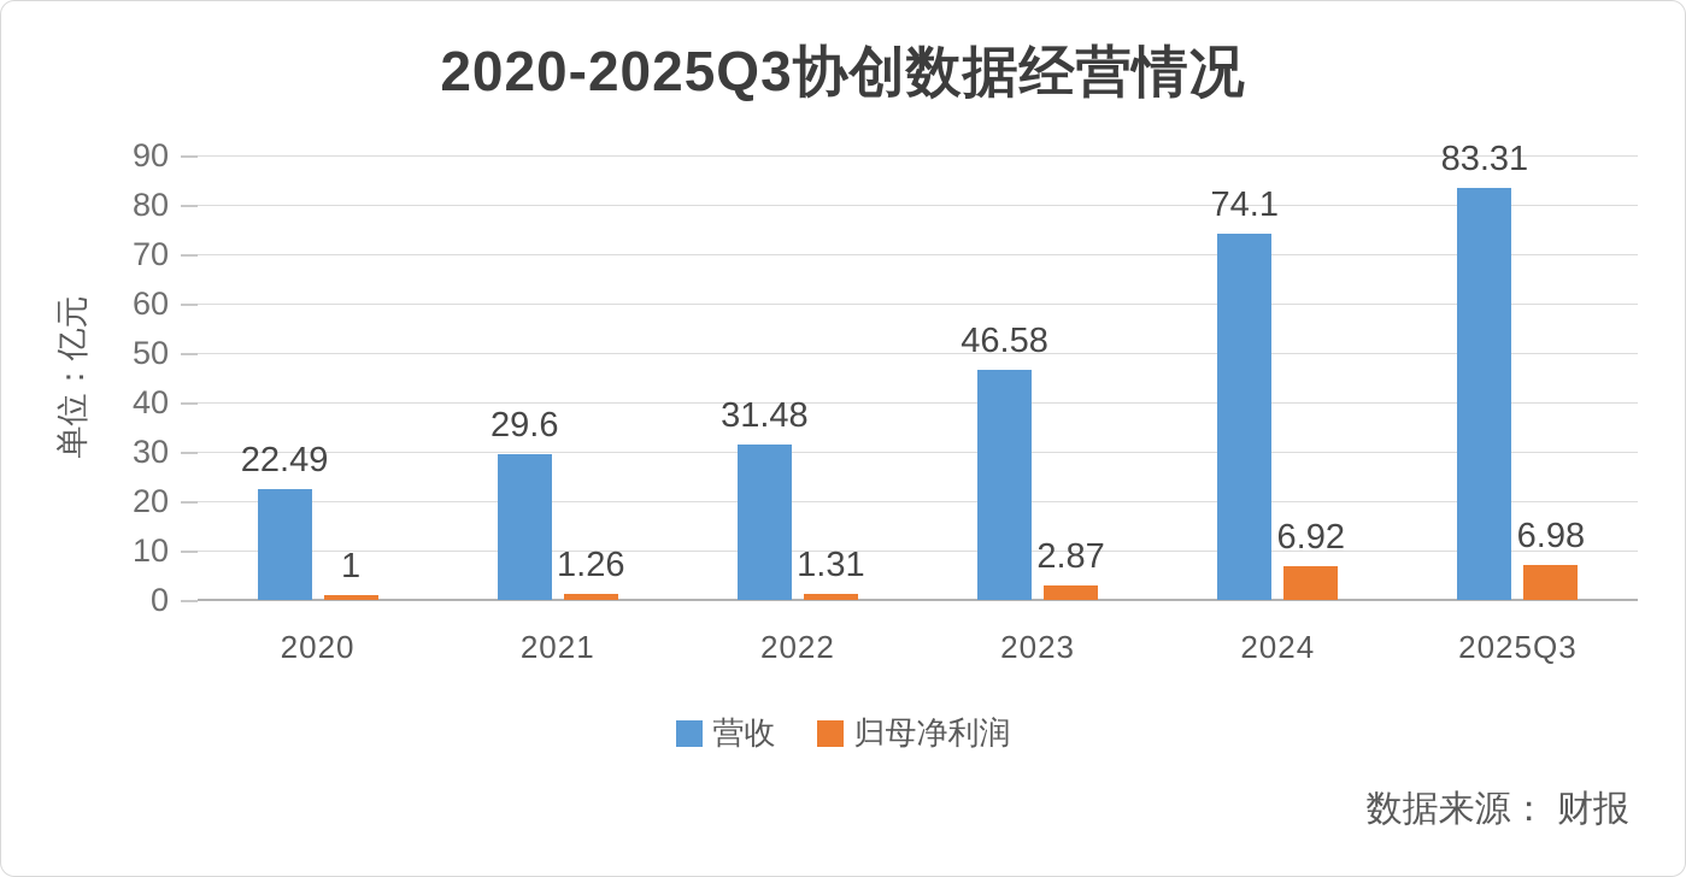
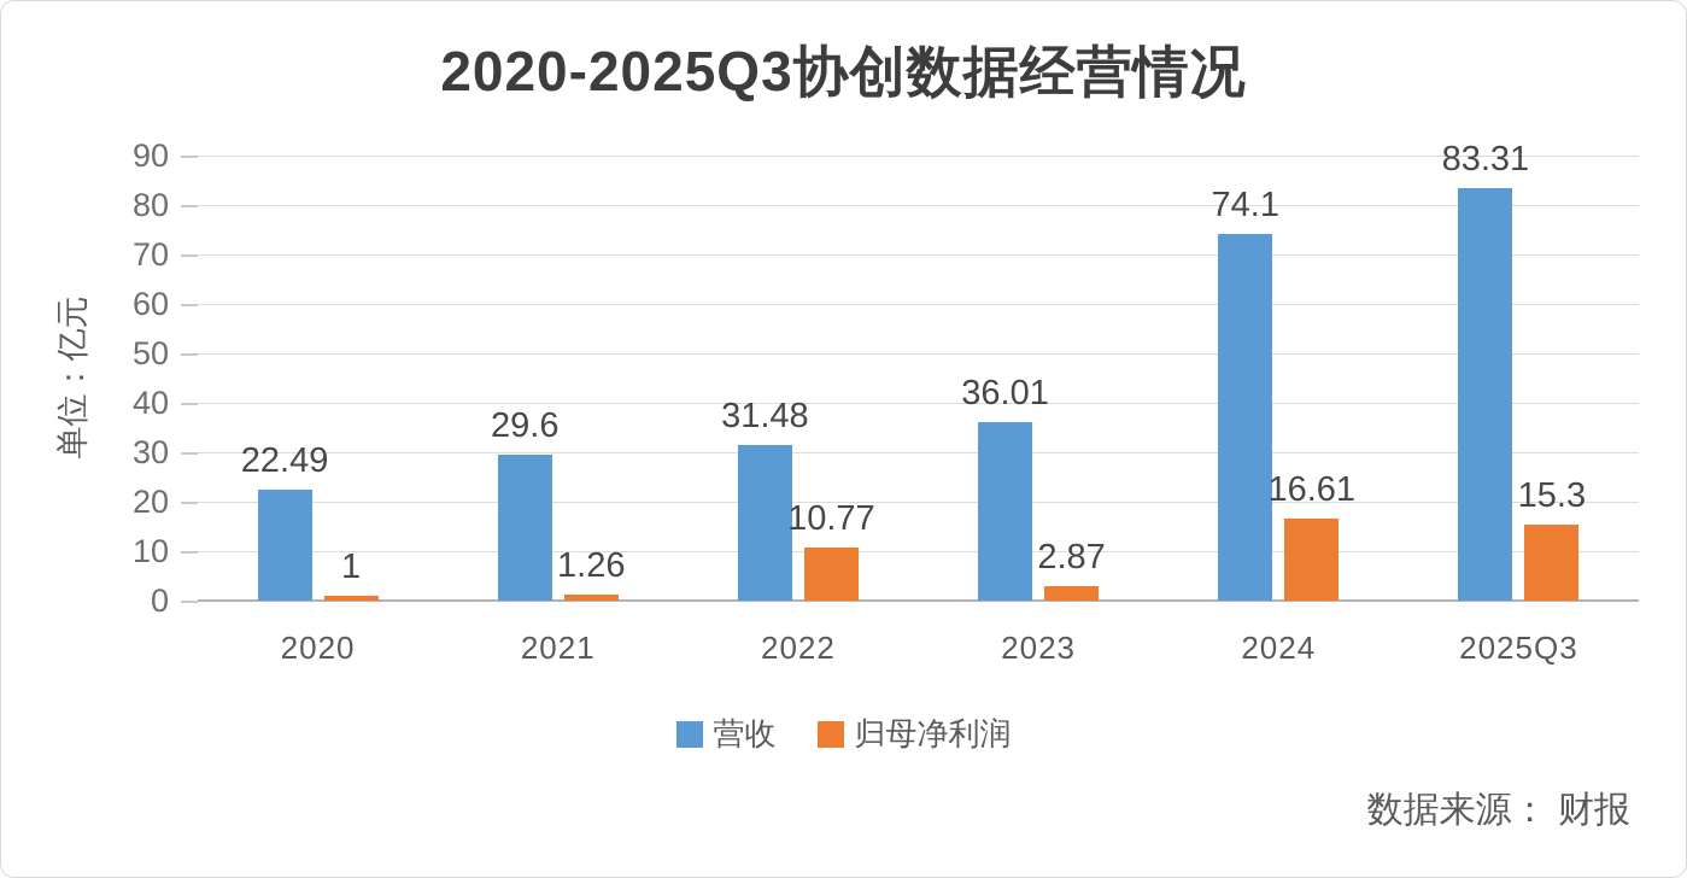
归母净利润/2022: 1.31 -> 10.77
营收/2023: 46.58 -> 36.01
归母净利润/2024: 6.92 -> 16.61
归母净利润/2025Q3: 6.98 -> 15.3
